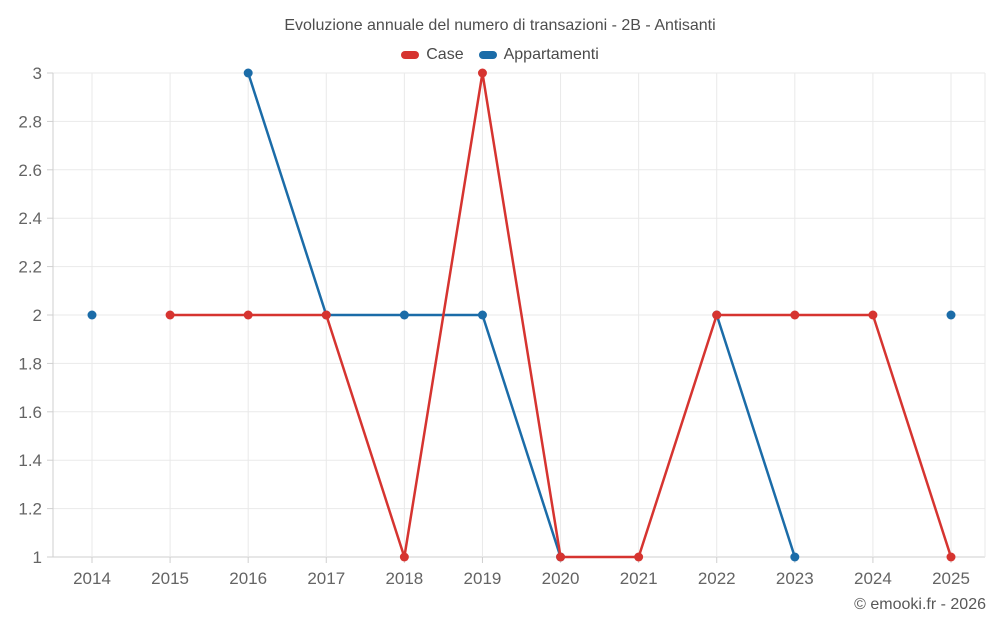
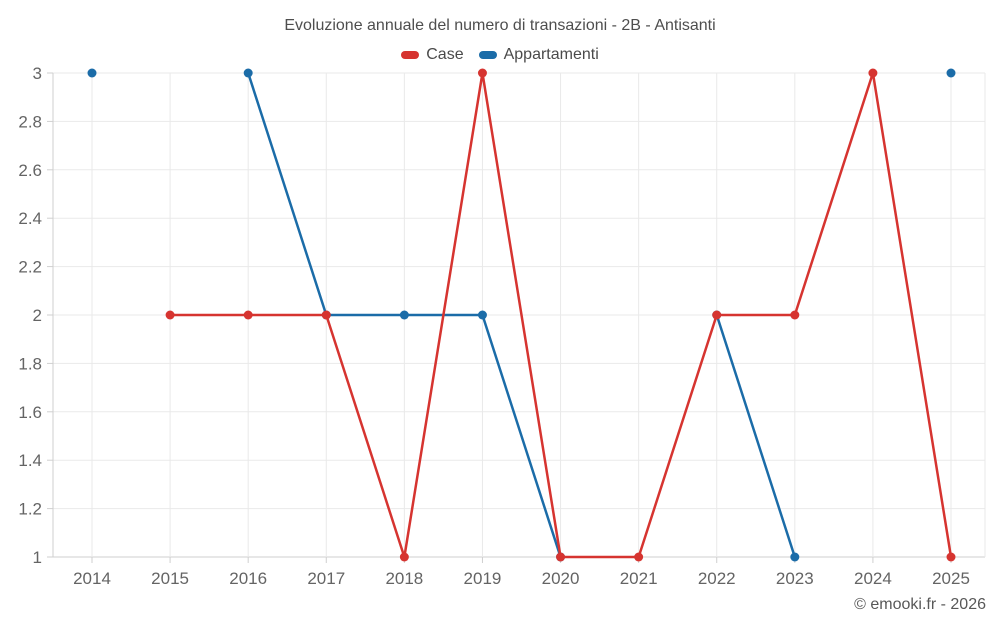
Appartamenti/2014: 2 -> 3
Case/2024: 2 -> 3
Appartamenti/2025: 2 -> 3
